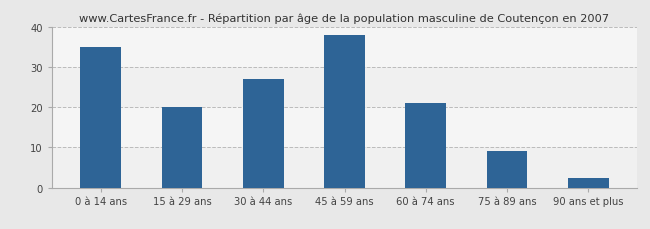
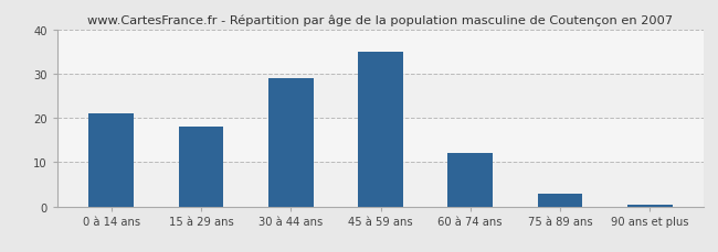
0 à 14 ans: 35.0 -> 21.0
15 à 29 ans: 20.0 -> 18.0
30 à 44 ans: 27.0 -> 29.0
45 à 59 ans: 38.0 -> 35.0
60 à 74 ans: 21.0 -> 12.0
75 à 89 ans: 9.0 -> 3.0
90 ans et plus: 2.5 -> 0.5
